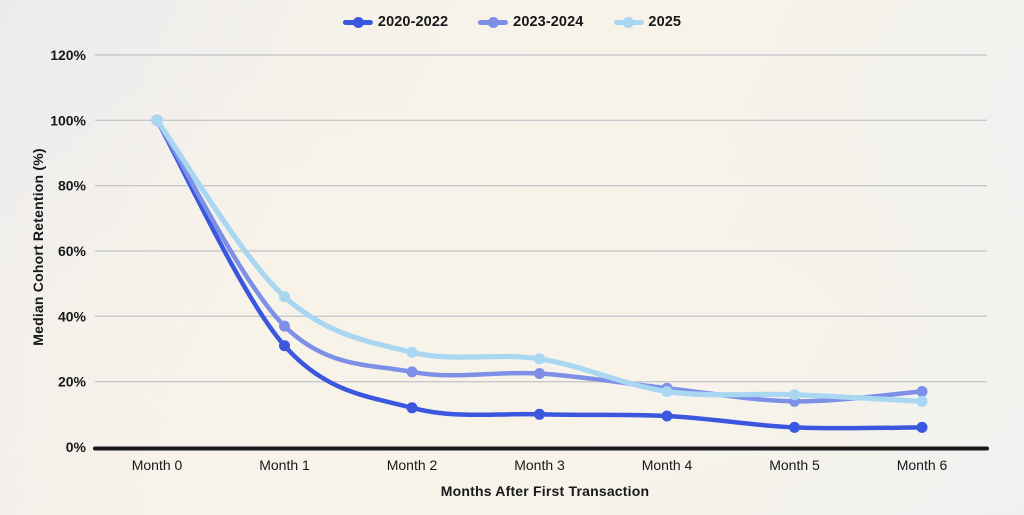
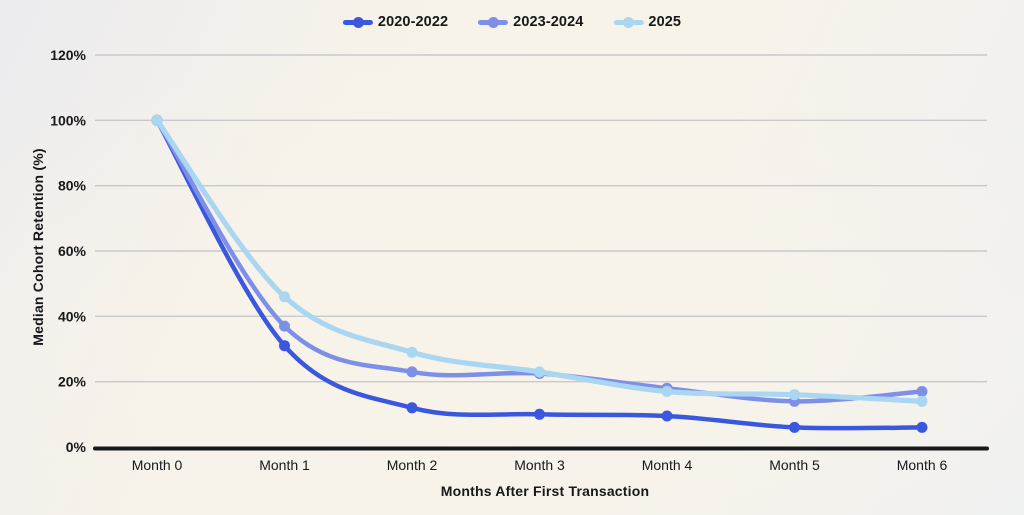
2025/Month 3: 27% -> 23%
